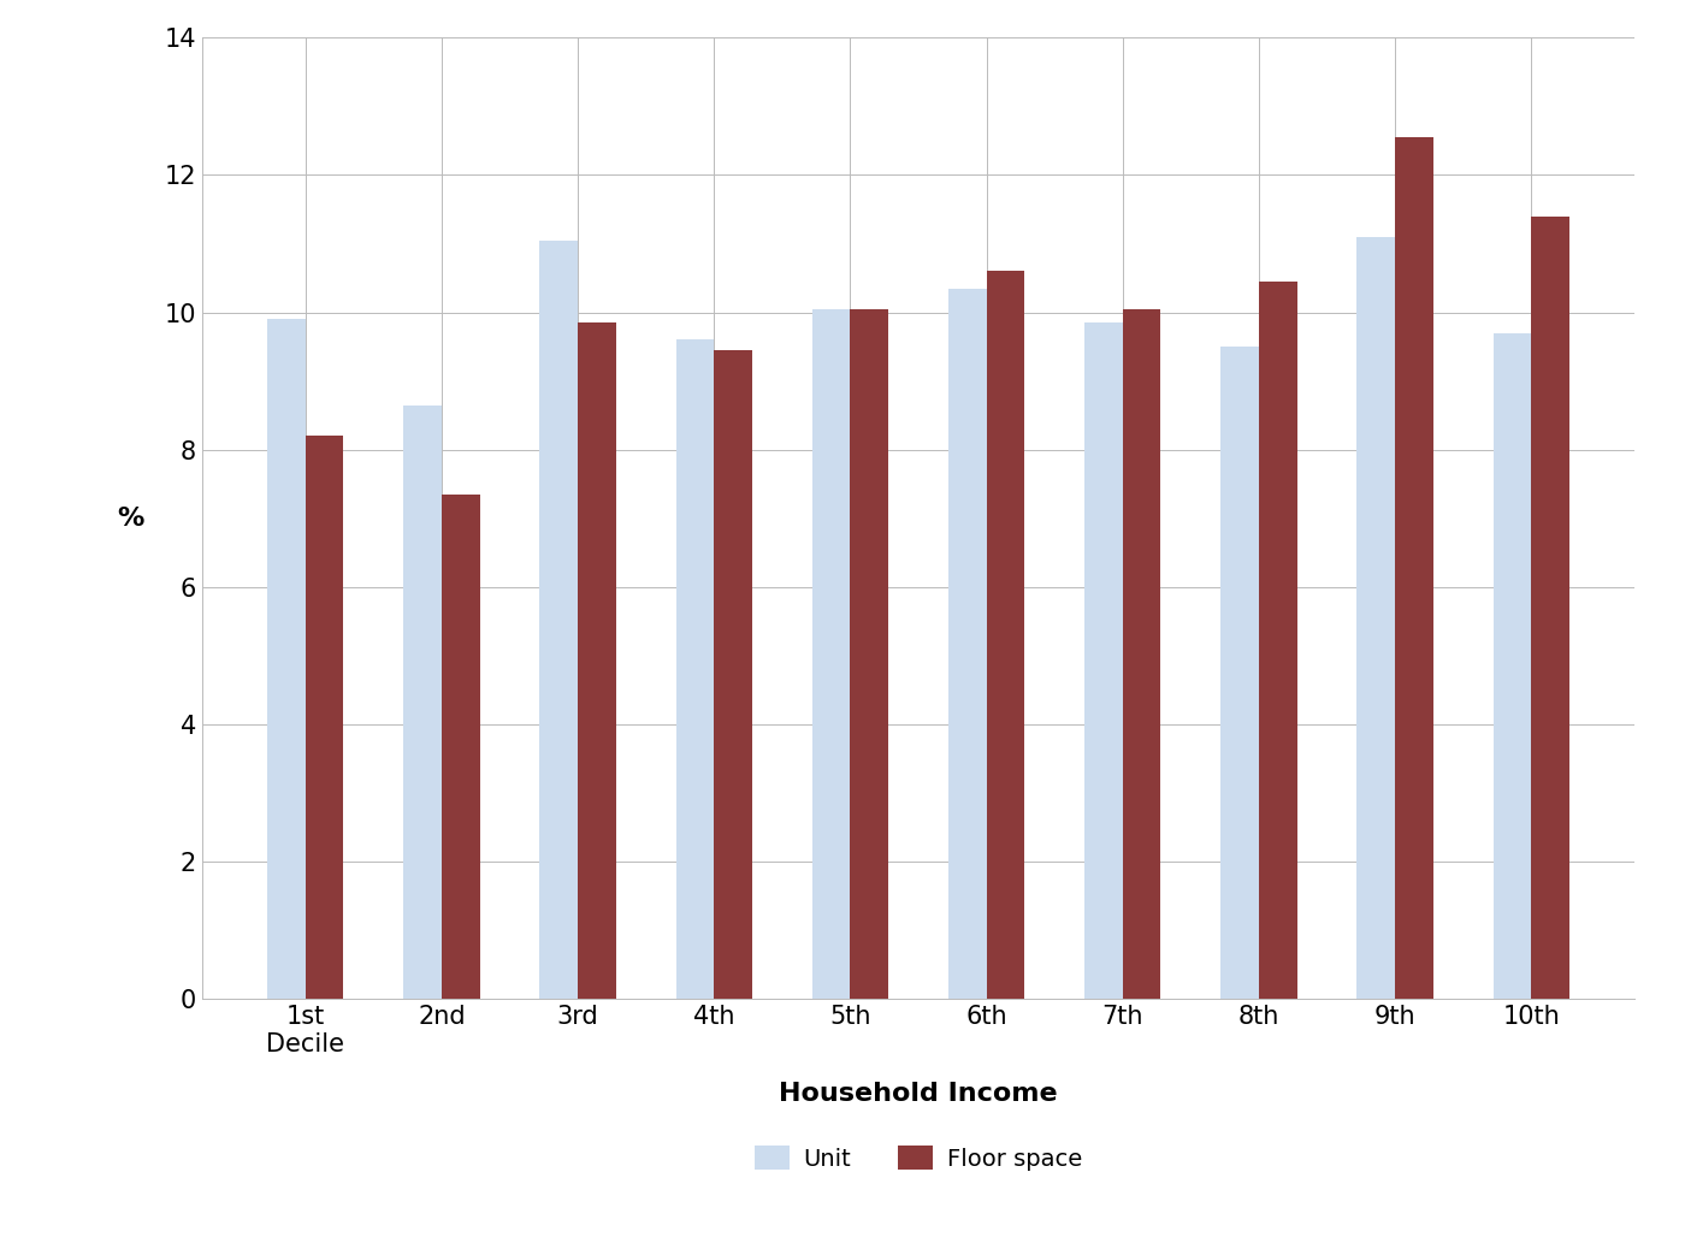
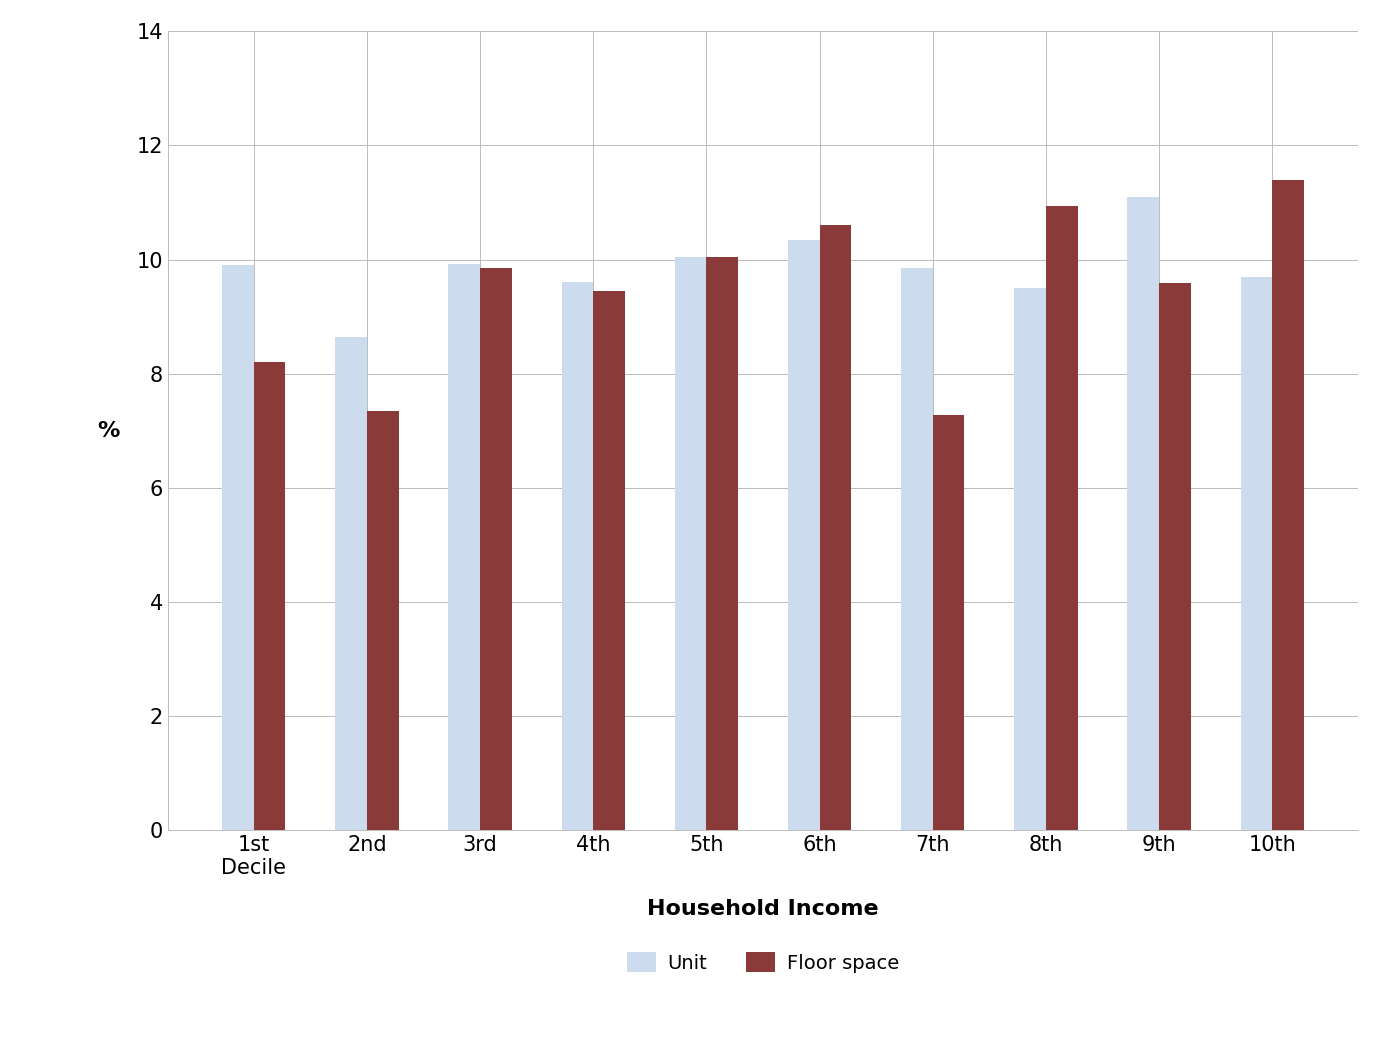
Unit/3rd: 11.05 -> 9.92
Floor space/7th: 10.05 -> 7.28
Floor space/8th: 10.45 -> 10.94
Floor space/9th: 12.55 -> 9.58
